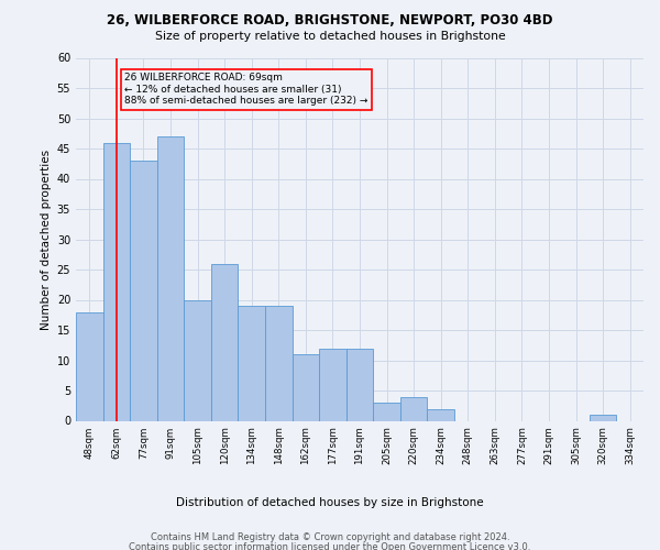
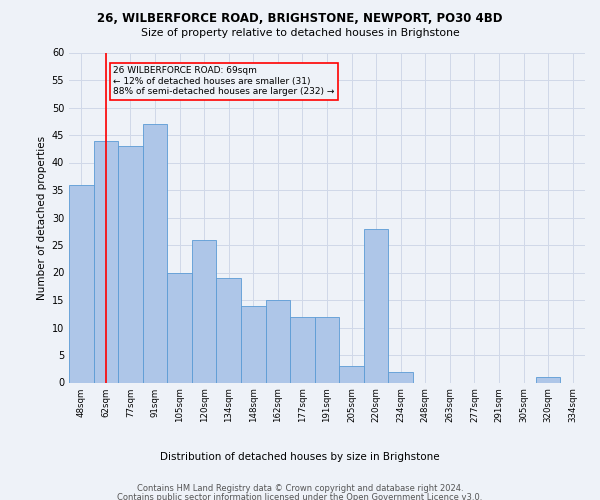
48sqm: 18 -> 36
62sqm: 46 -> 44
148sqm: 19 -> 14
162sqm: 11 -> 15
220sqm: 4 -> 28
